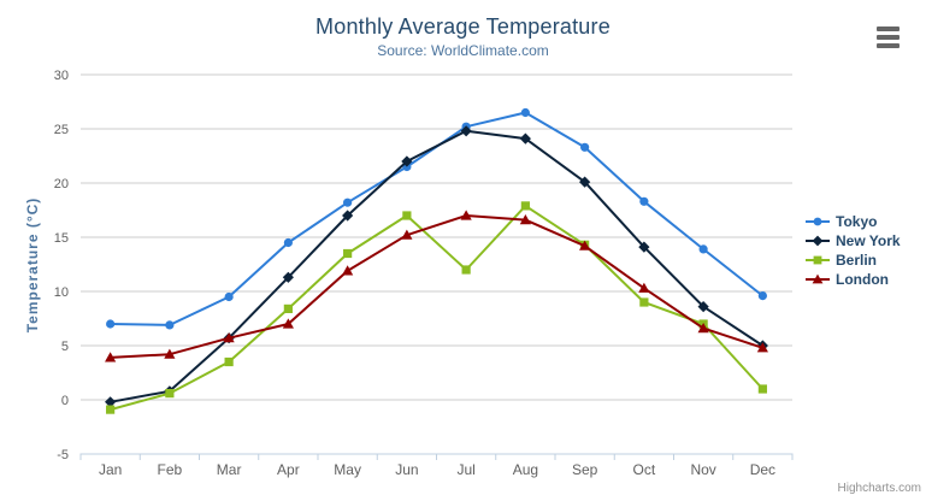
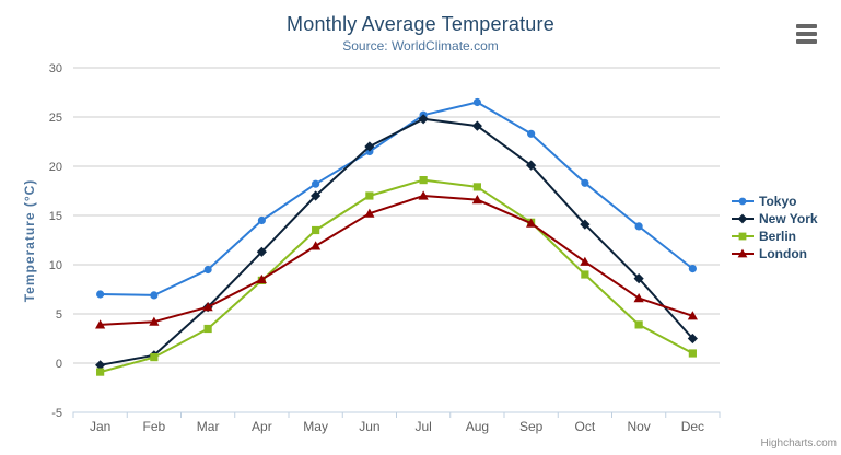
London/Apr: 7 -> 8
Berlin/Jul: 12 -> 19
Berlin/Nov: 7 -> 4
New York/Dec: 5 -> 2
